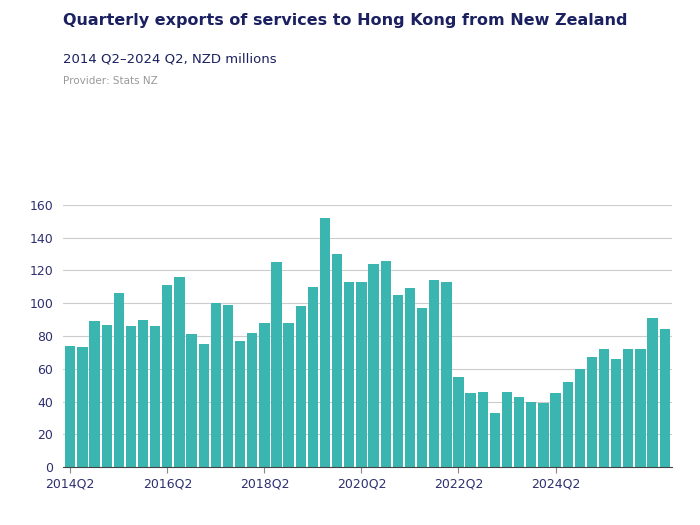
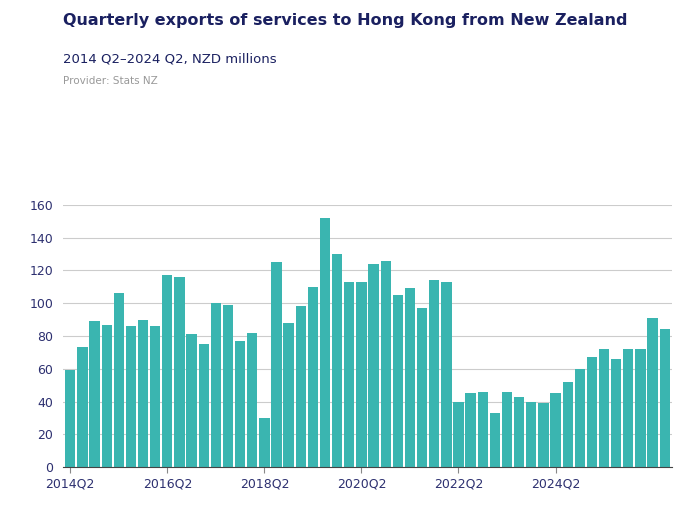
2014Q2: 74 -> 59
2016Q2: 111 -> 117
2018Q2: 88 -> 30
2022Q2: 55 -> 40
